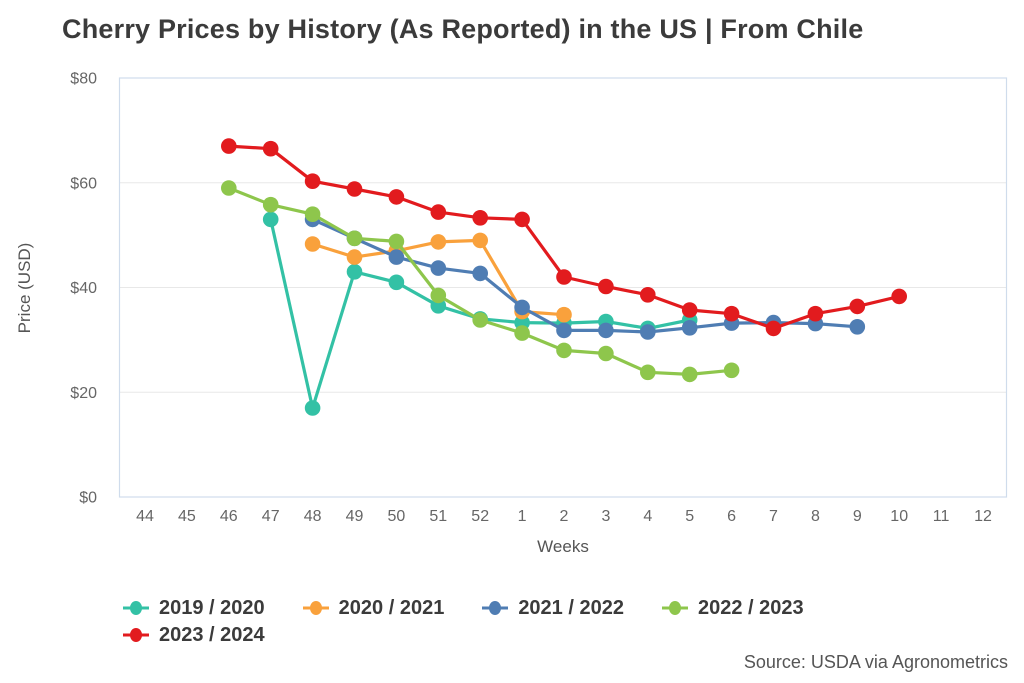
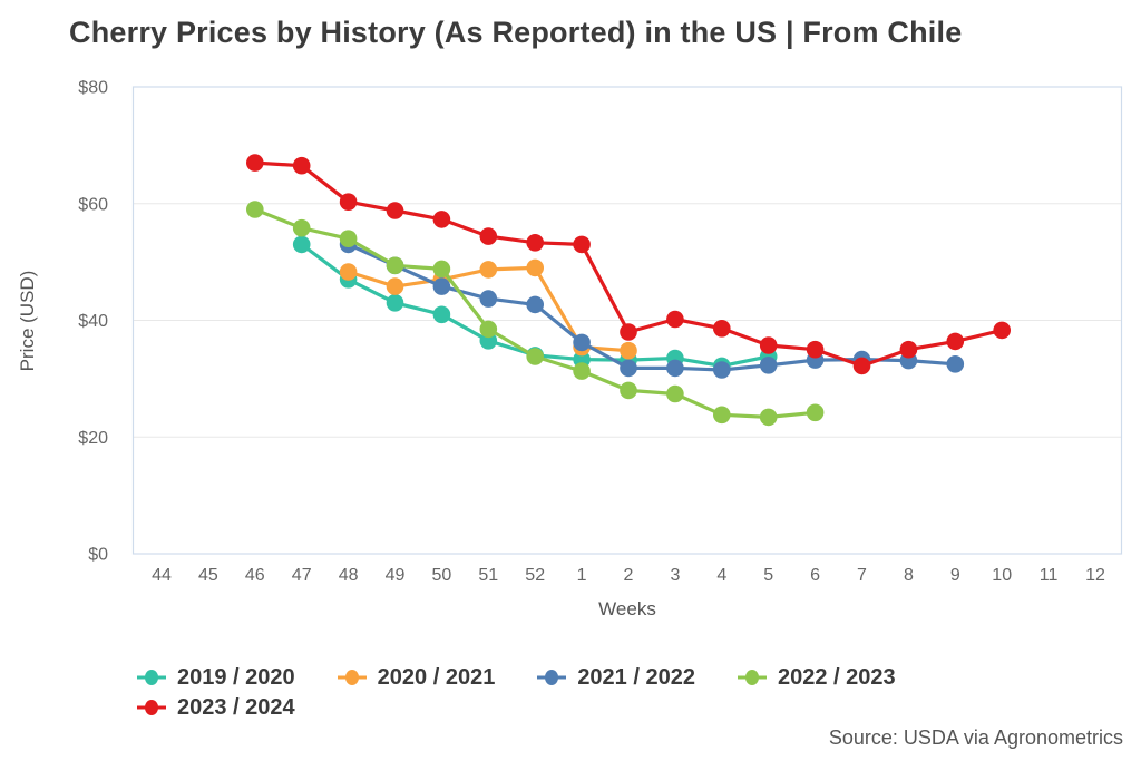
2019 / 2020/48: $17 -> $47
2023 / 2024/2: $42 -> $38
